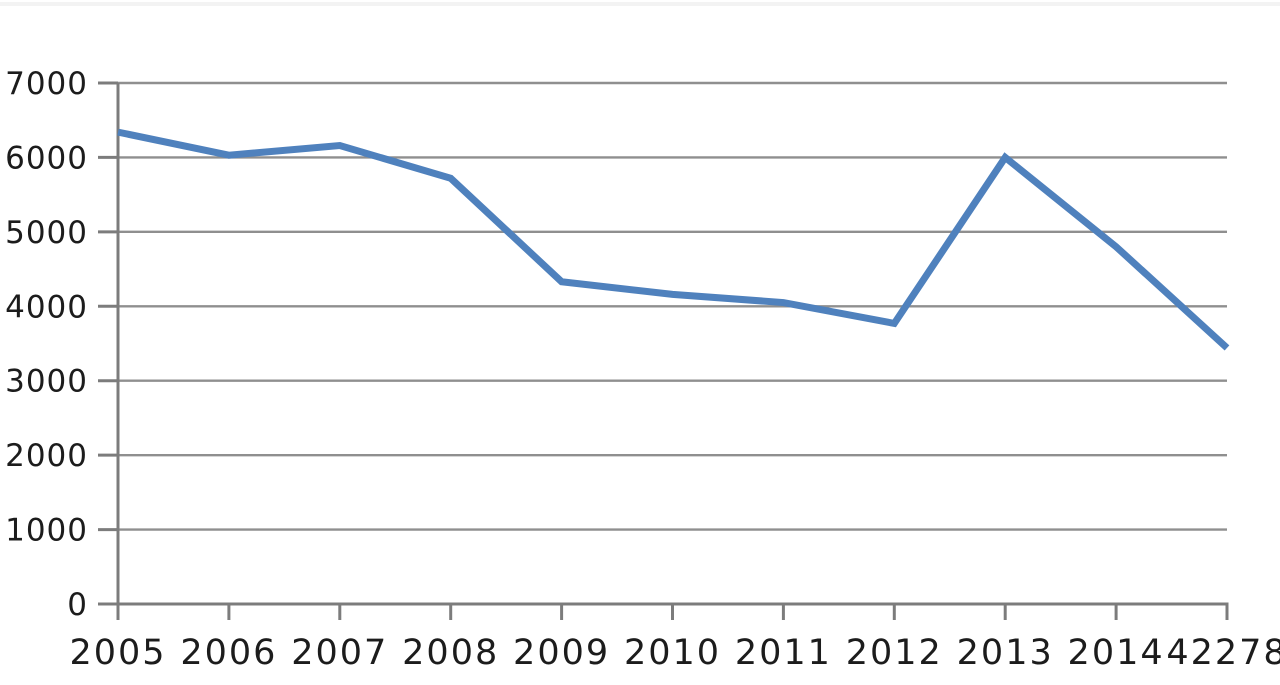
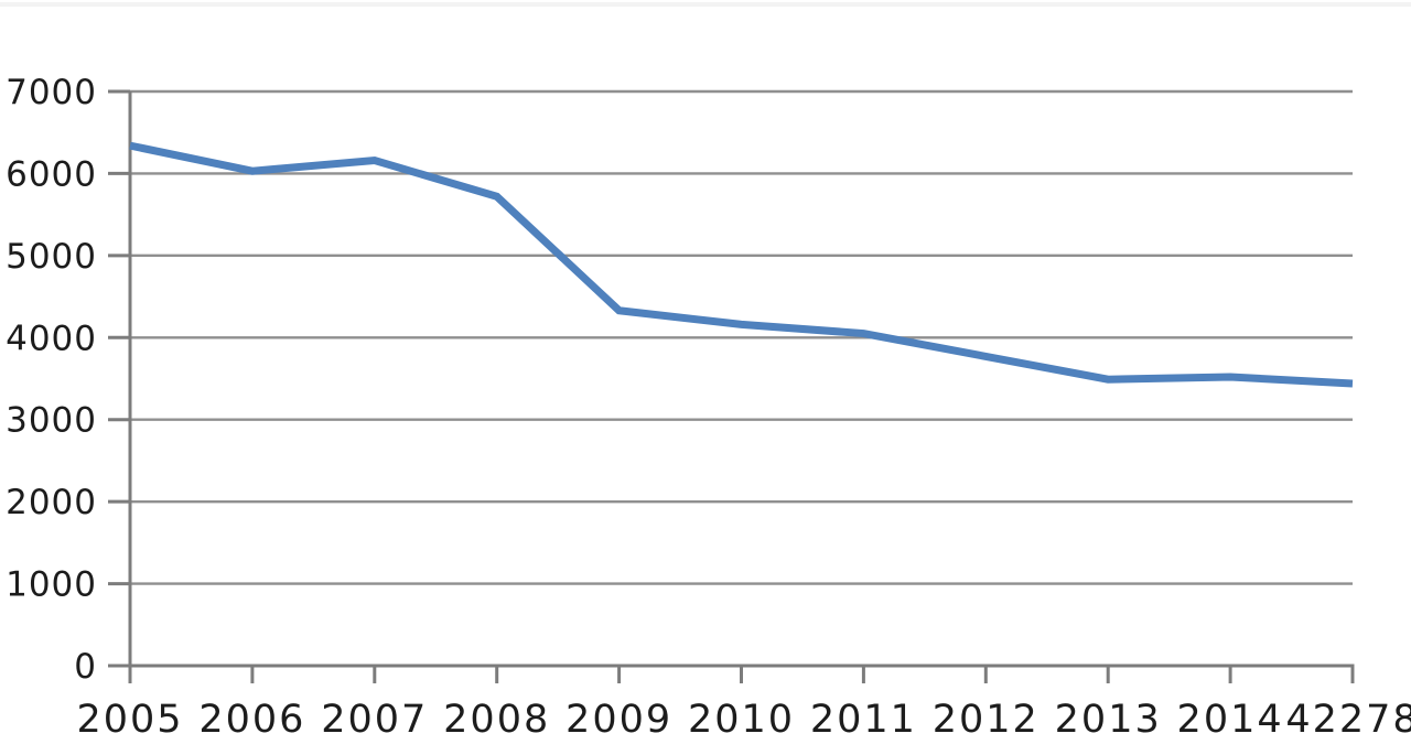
2013: 6000 -> 3500
2014: 4800 -> 3500
